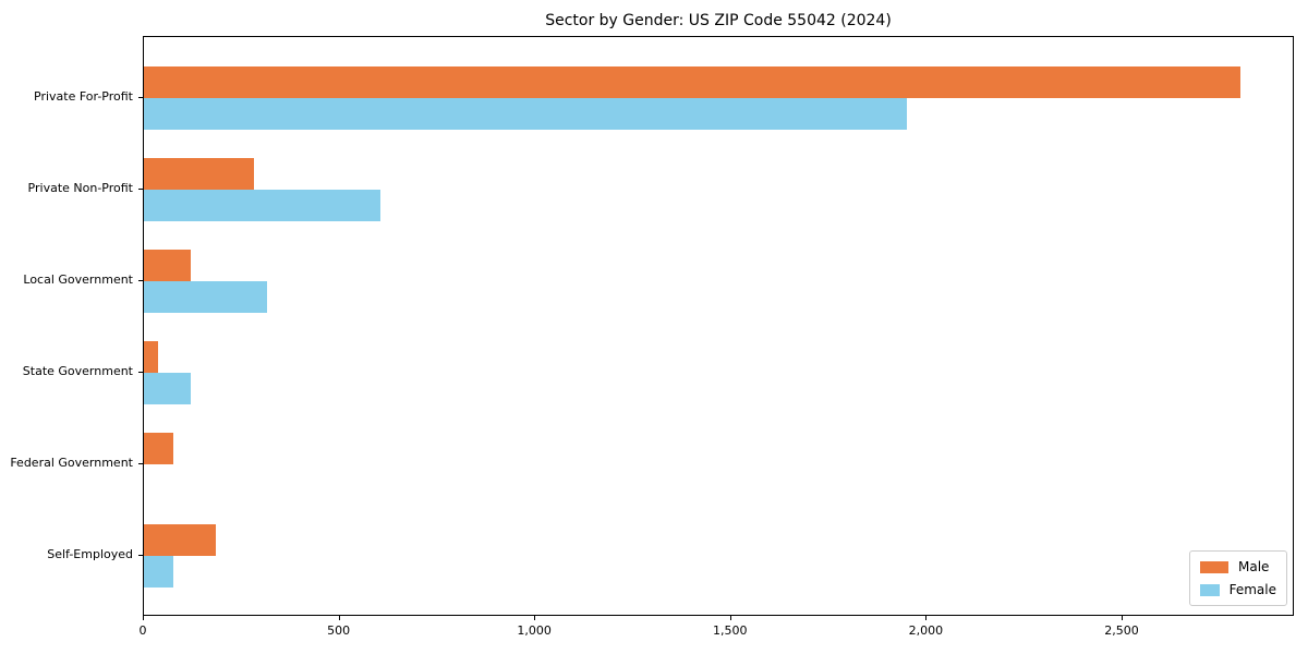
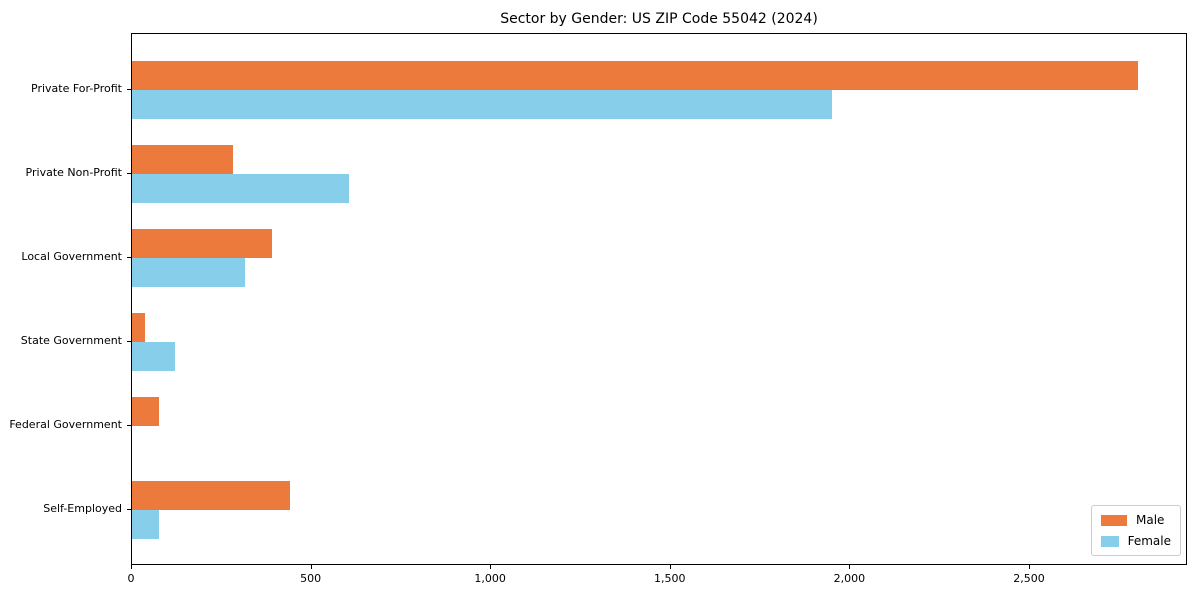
Male/Local Government: 120 -> 390
Male/Self-Employed: 180 -> 440
